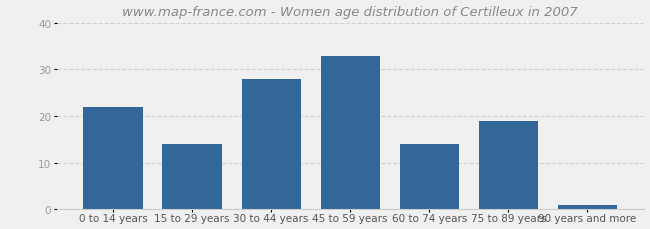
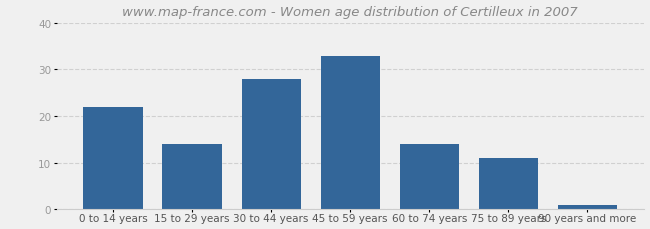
75 to 89 years: 19 -> 11
